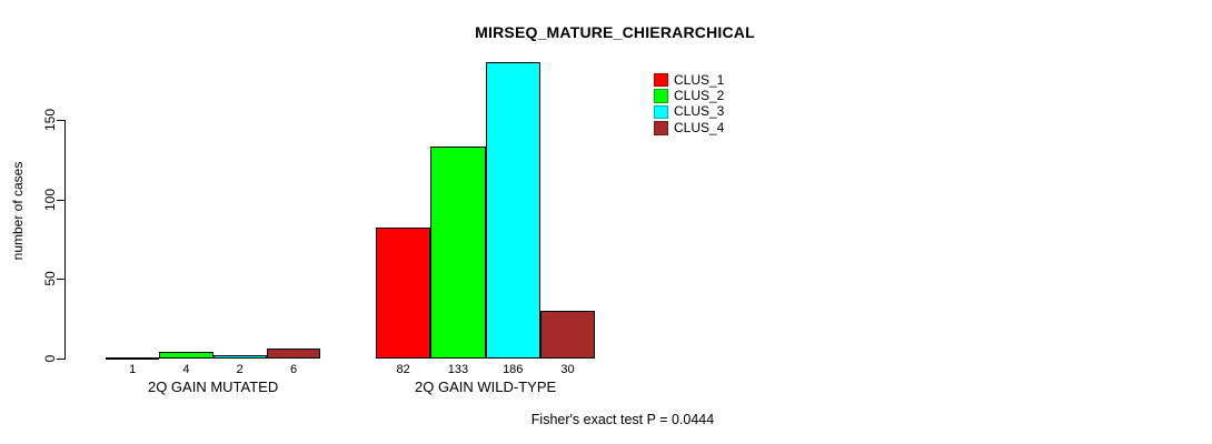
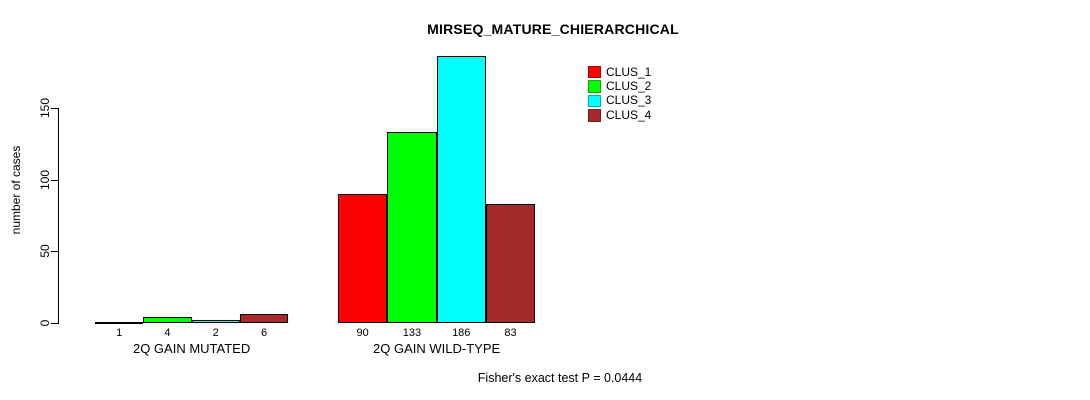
CLUS_1/2Q GAIN WILD-TYPE: 82 -> 90
CLUS_4/2Q GAIN WILD-TYPE: 30 -> 83
